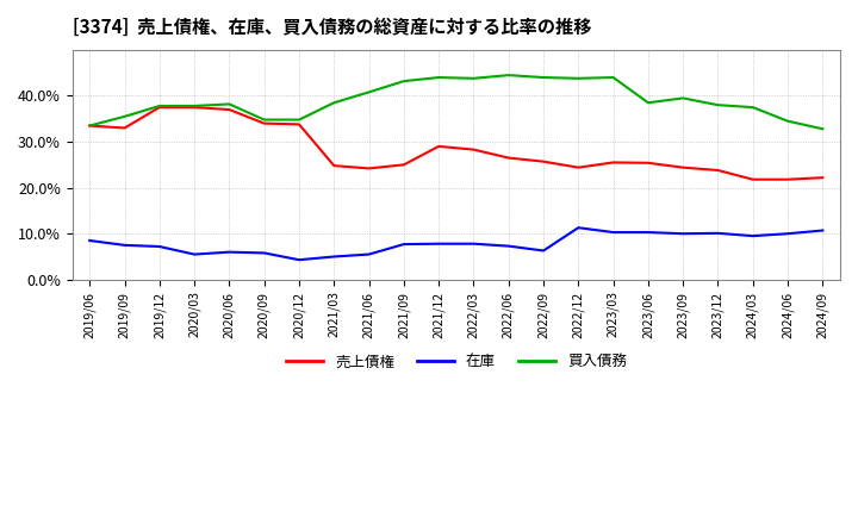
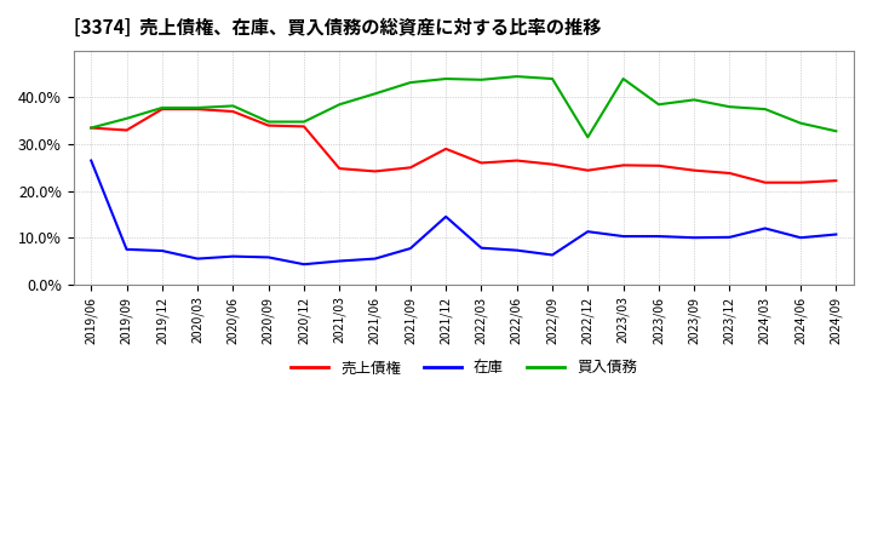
在庫/2019/06: 8.5% -> 26.5%
在庫/2021/12: 7.8% -> 14.5%
売上債権/2022/03: 28.3% -> 26.0%
買入債務/2022/12: 43.8% -> 31.5%
在庫/2024/03: 9.5% -> 12.0%
